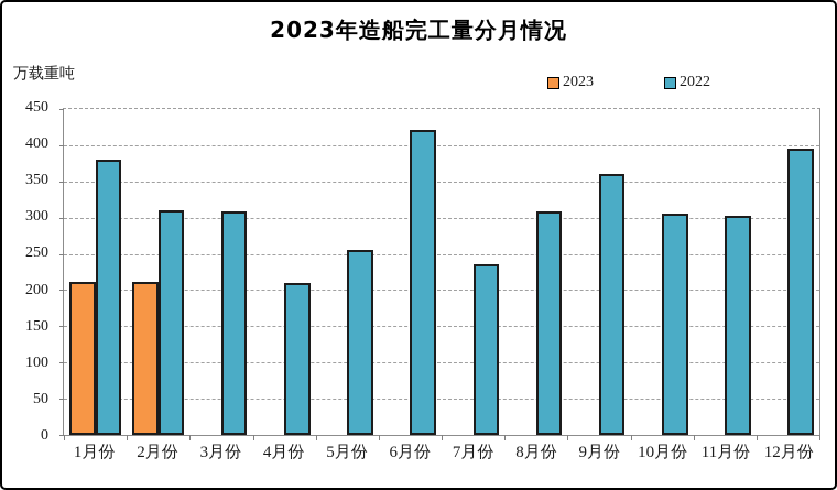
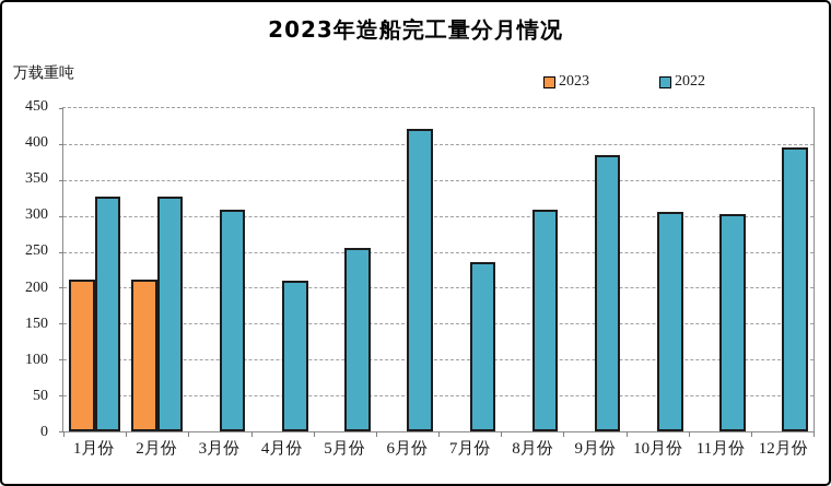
2022/1月份: 380 -> 330
2022/2月份: 310 -> 330
2022/9月份: 360 -> 380
